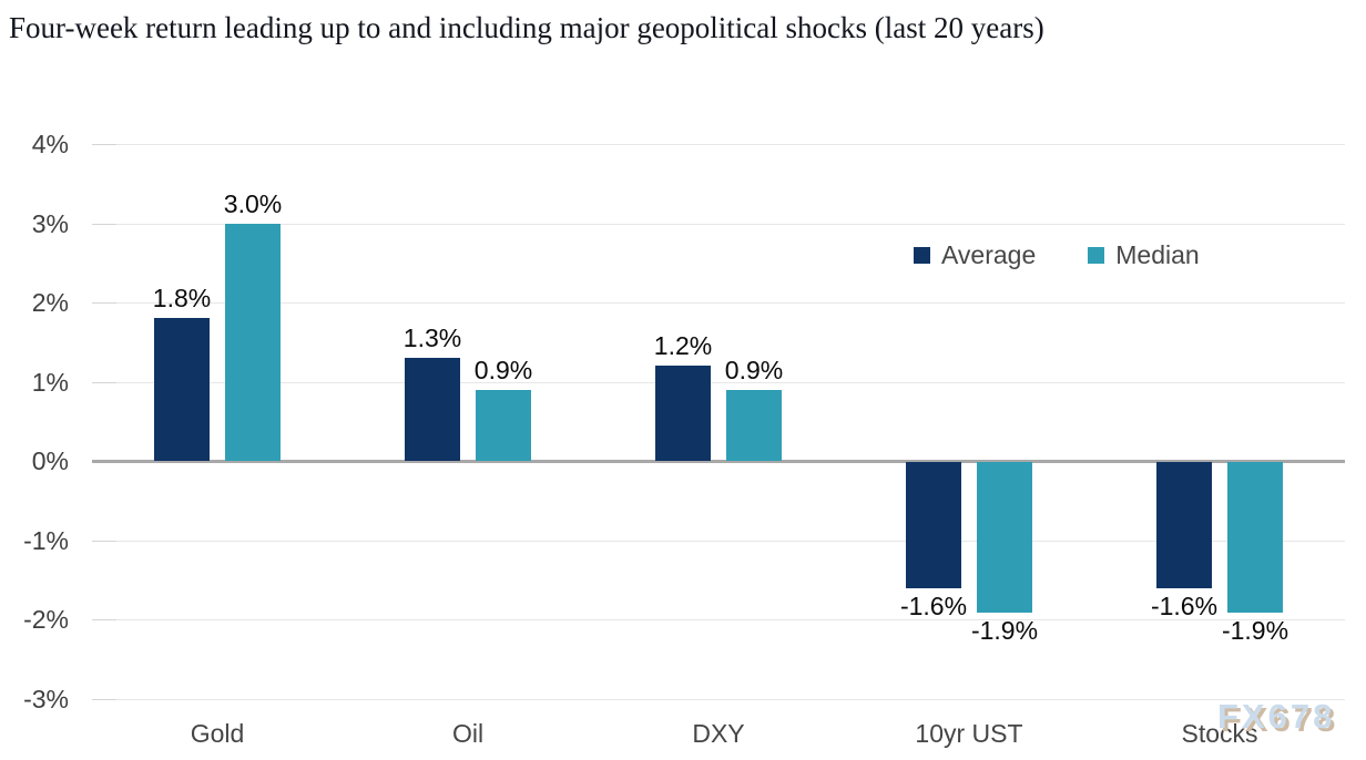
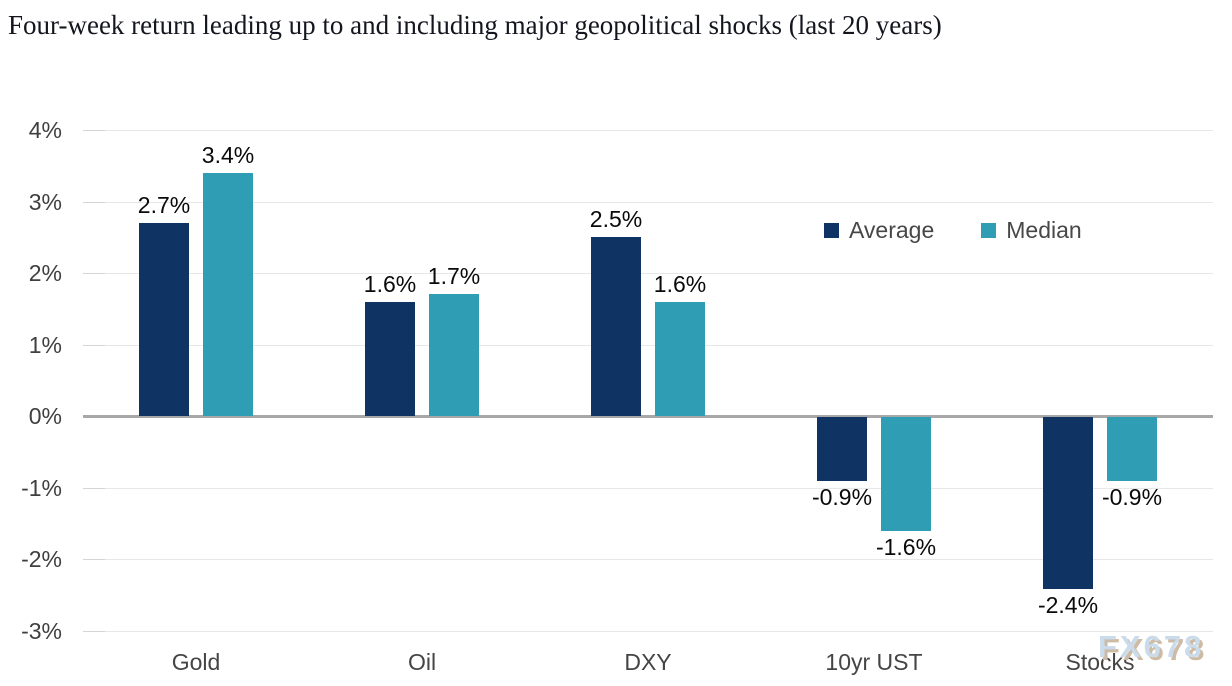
Average/Gold: 1.8% -> 2.7%
Median/Gold: 3.0% -> 3.4%
Average/Oil: 1.3% -> 1.6%
Median/Oil: 0.9% -> 1.7%
Average/DXY: 1.2% -> 2.5%
Median/DXY: 0.9% -> 1.6%
Average/10yr UST: -1.6% -> -0.9%
Median/10yr UST: -1.9% -> -1.6%
Average/Stocks: -1.6% -> -2.4%
Median/Stocks: -1.9% -> -0.9%
